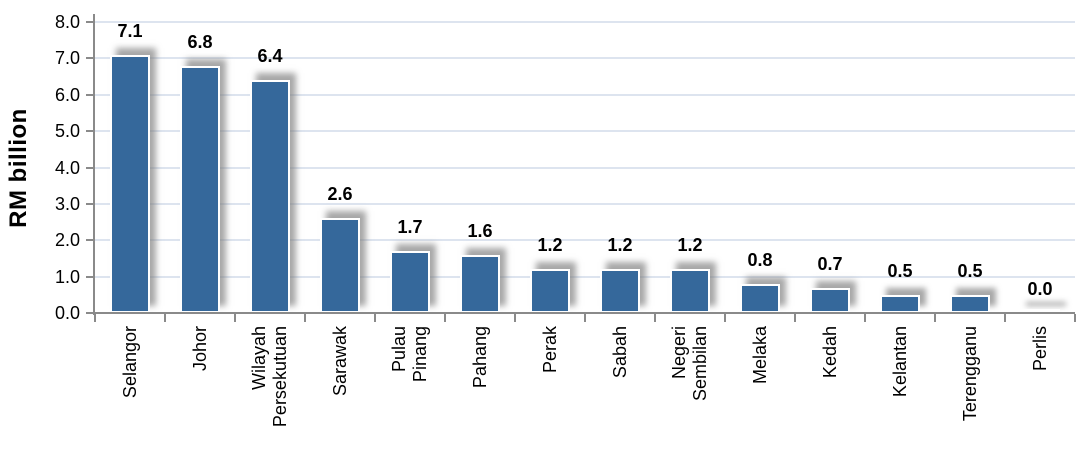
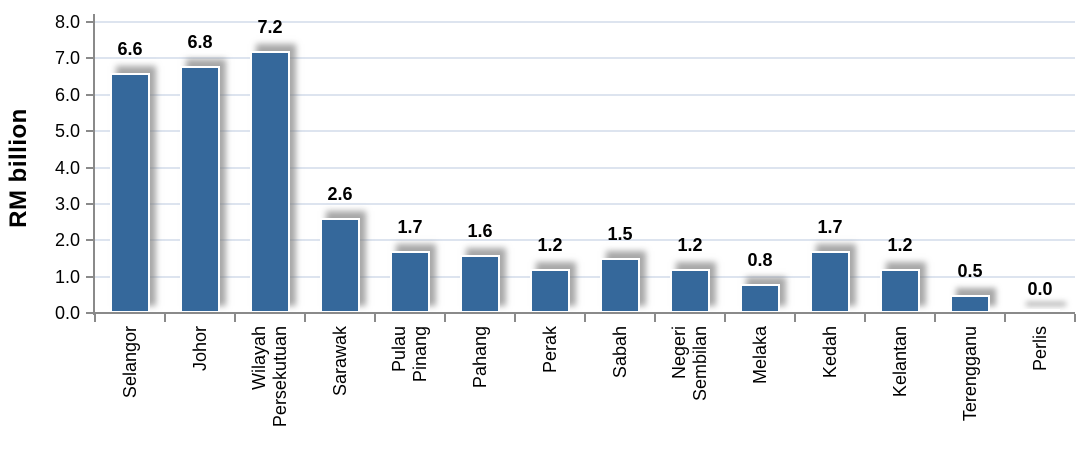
Selangor: 7.1 -> 6.6
Wilayah Persekutuan: 6.4 -> 7.2
Sabah: 1.2 -> 1.5
Kedah: 0.7 -> 1.7
Kelantan: 0.5 -> 1.2
